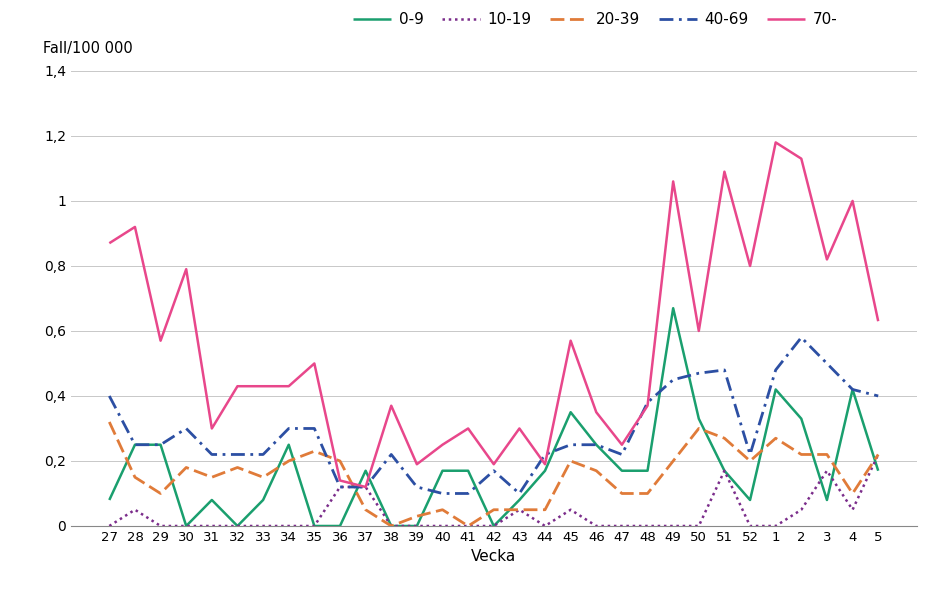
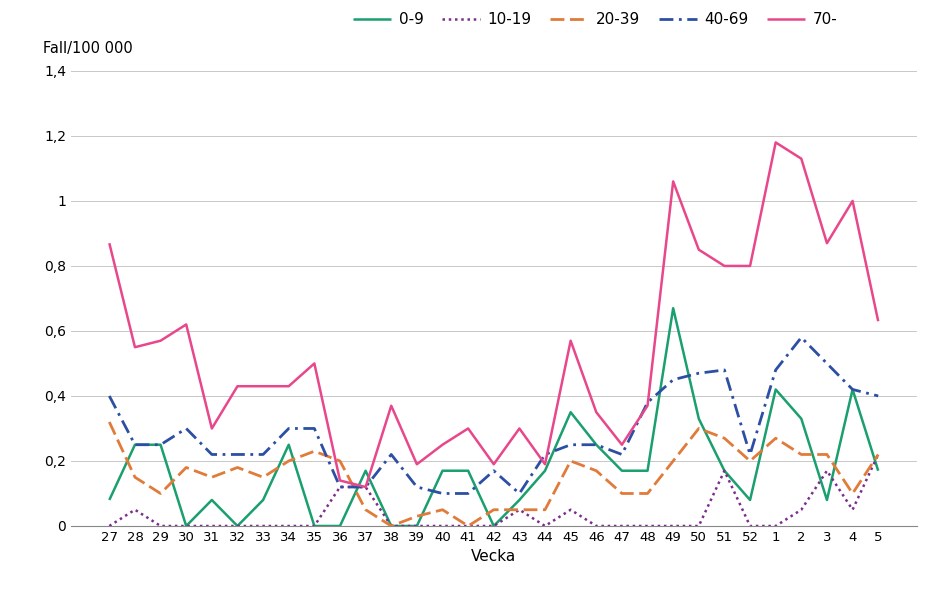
70-/28: 0,92 -> 0,55
70-/30: 0,79 -> 0,62
70-/50: 0,60 -> 0,85
70-/51: 1,09 -> 0,80
70-/3: 0,82 -> 0,87
